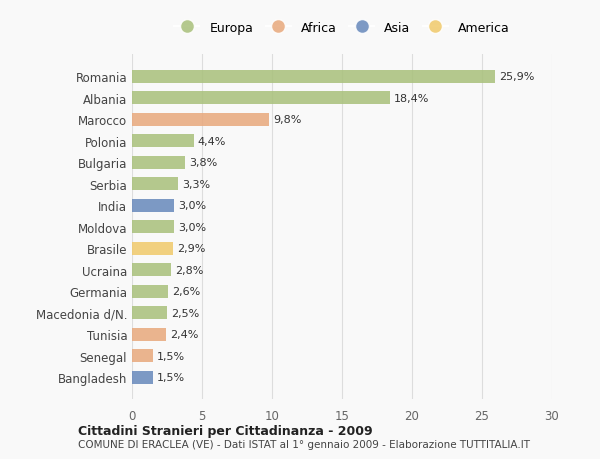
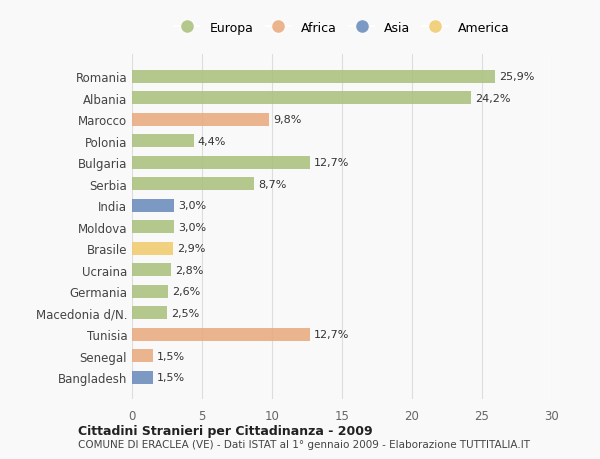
Albania: 18,4% -> 24,2%
Bulgaria: 3,8% -> 12,7%
Serbia: 3,3% -> 8,7%
Tunisia: 2,4% -> 12,7%
